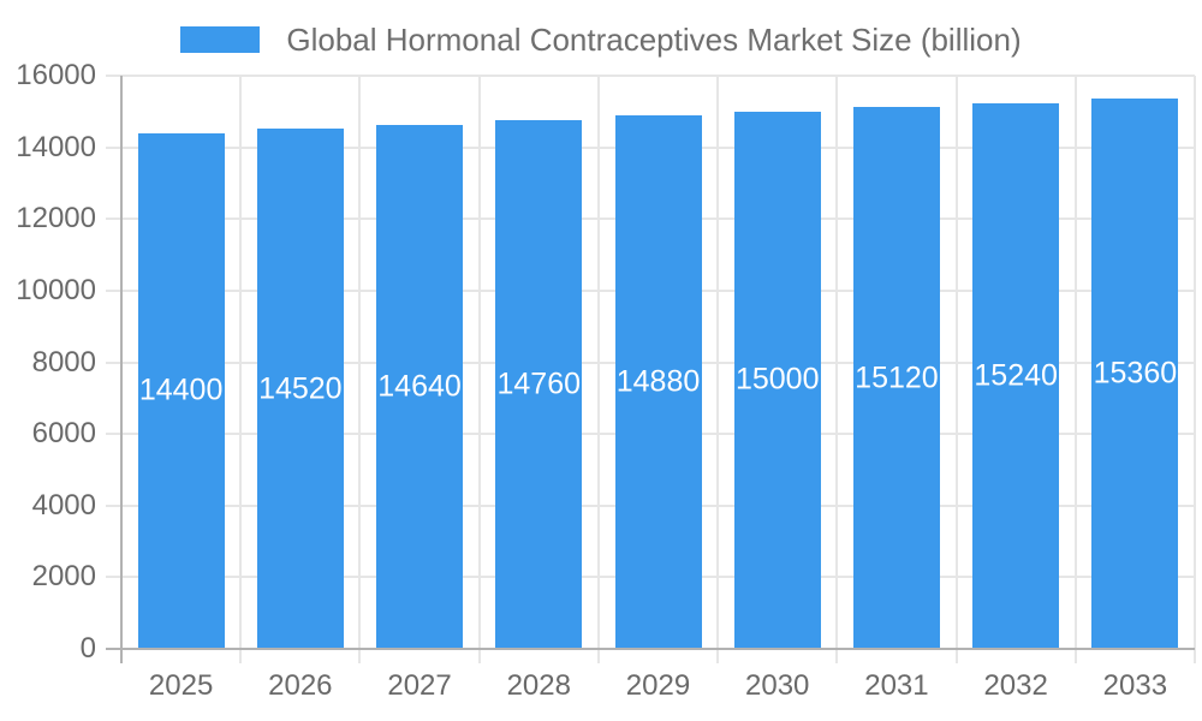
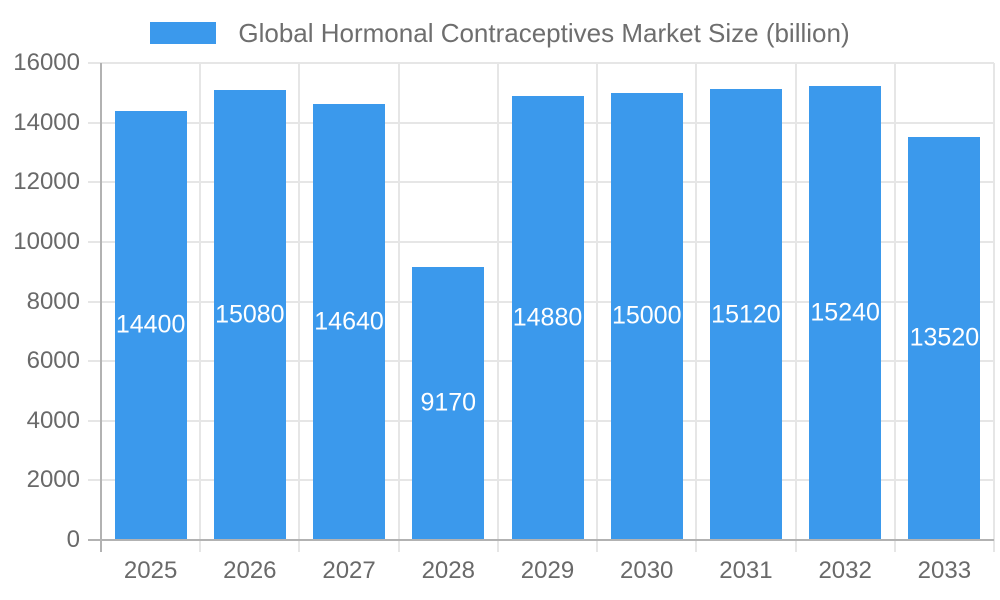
2026: 14520 -> 15080
2028: 14760 -> 9170
2033: 15360 -> 13520
